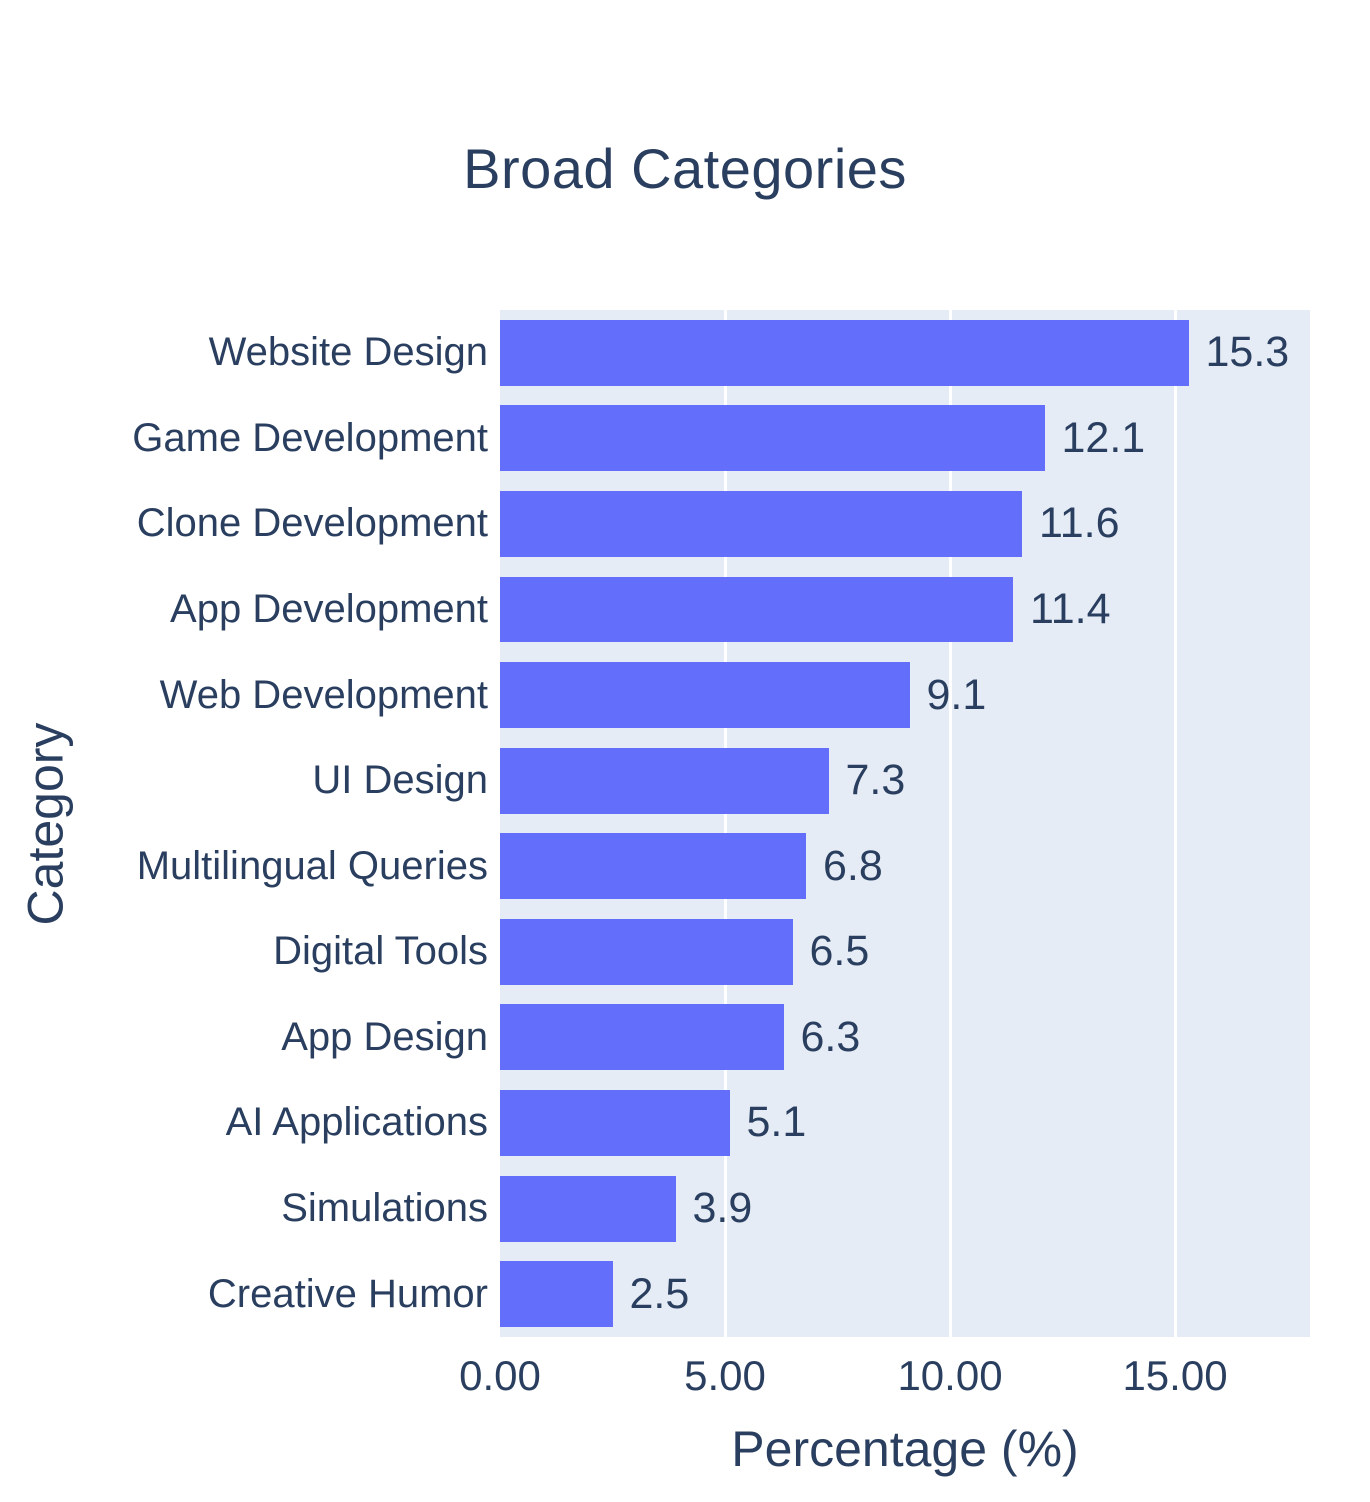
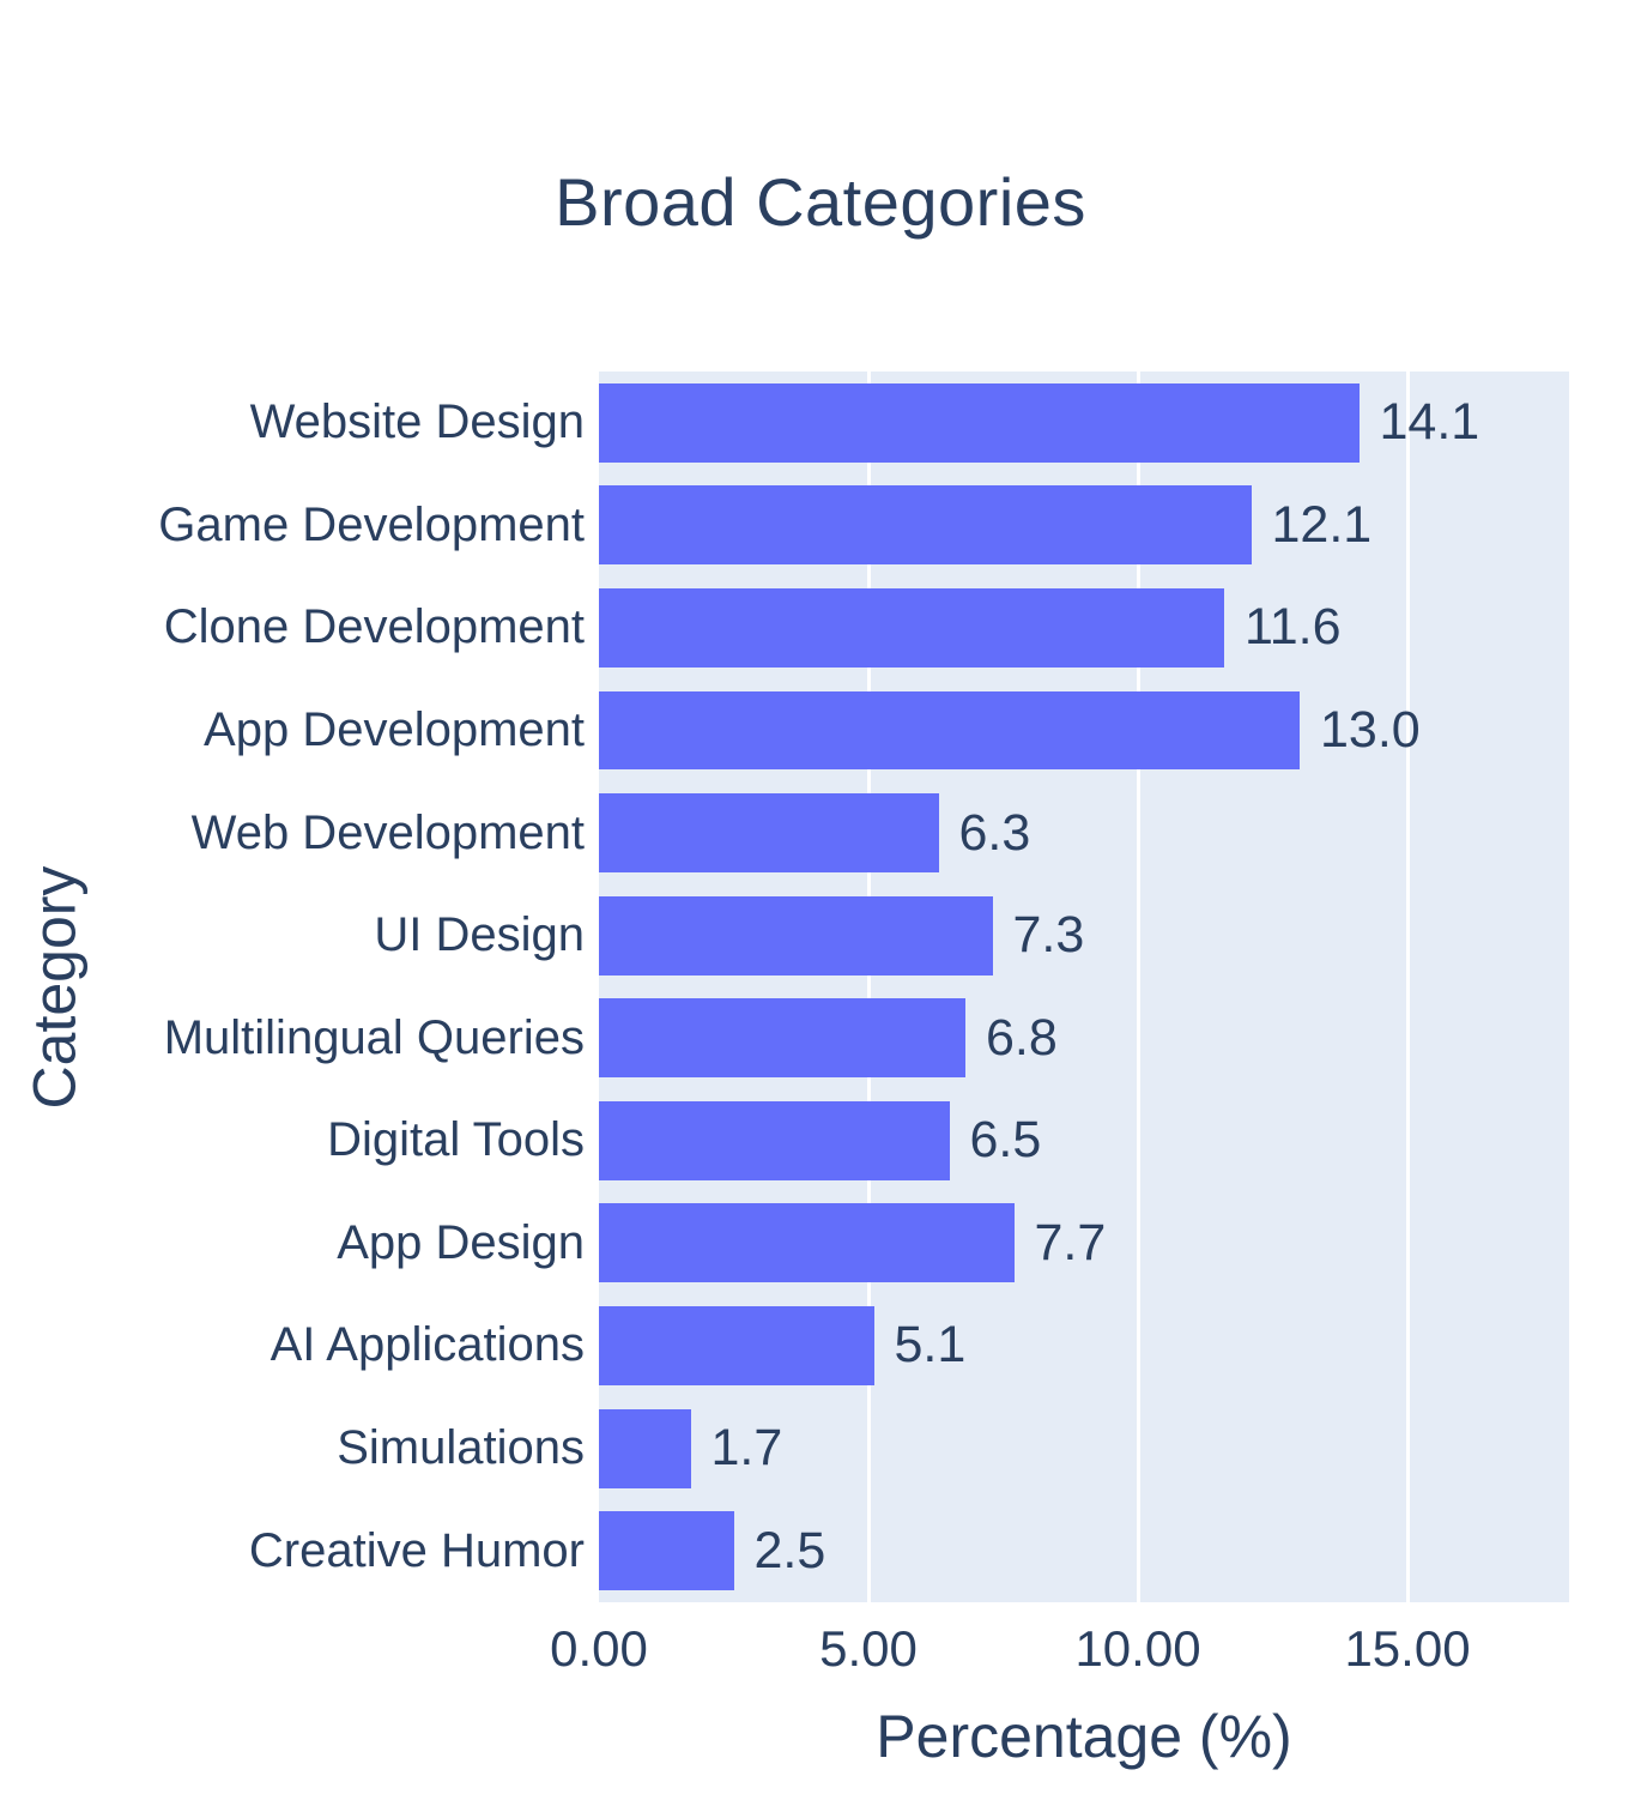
Website Design: 15.3 -> 14.1
App Development: 11.4 -> 13.0
Web Development: 9.1 -> 6.3
App Design: 6.3 -> 7.7
Simulations: 3.9 -> 1.7
